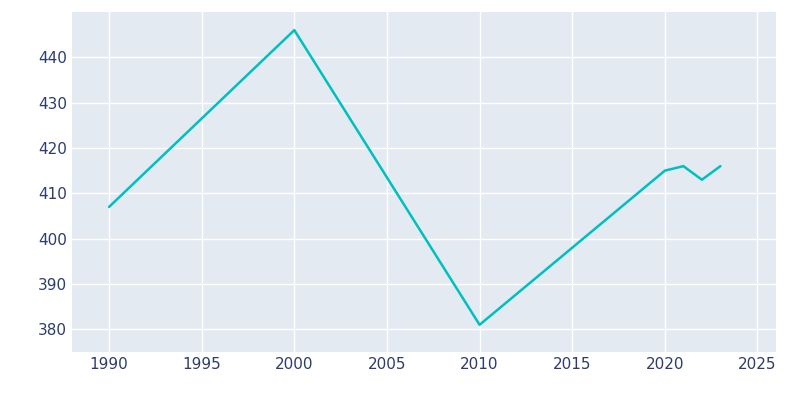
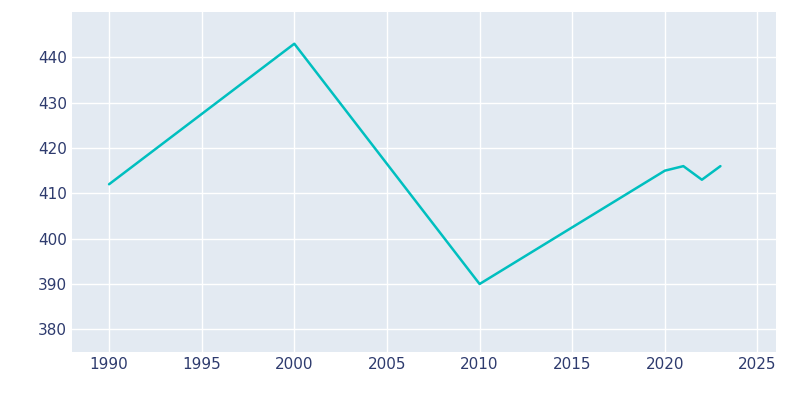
1990: 407 -> 412
2000: 446 -> 443
2010: 381 -> 390
